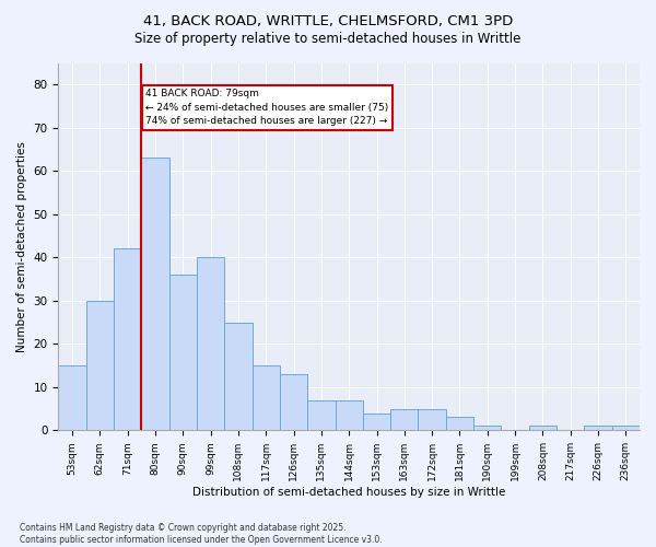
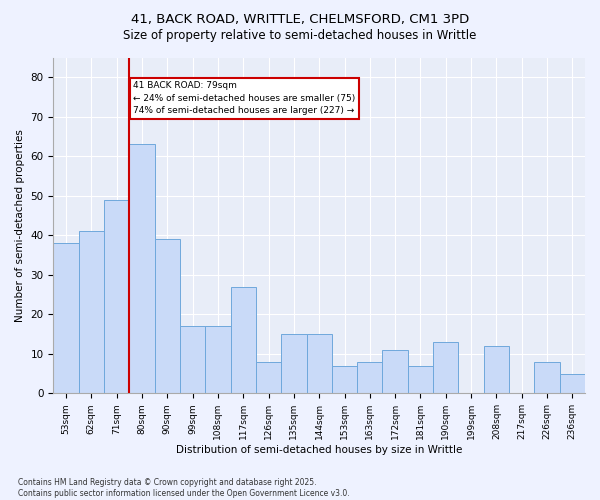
53sqm: 15 -> 38
62sqm: 30 -> 41
71sqm: 42 -> 49
90sqm: 36 -> 39
99sqm: 40 -> 17
108sqm: 25 -> 17
117sqm: 15 -> 27
126sqm: 13 -> 8
135sqm: 7 -> 15
144sqm: 7 -> 15
153sqm: 4 -> 7
163sqm: 5 -> 8
172sqm: 5 -> 11
181sqm: 3 -> 7
190sqm: 1 -> 13
208sqm: 1 -> 12
226sqm: 1 -> 8
236sqm: 1 -> 5
